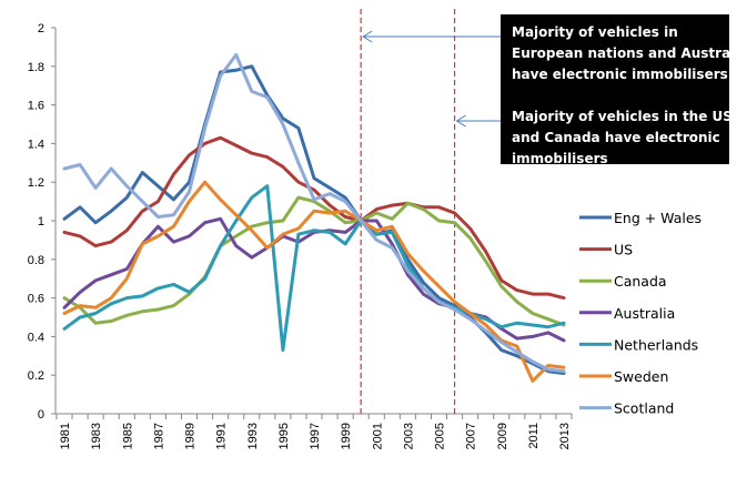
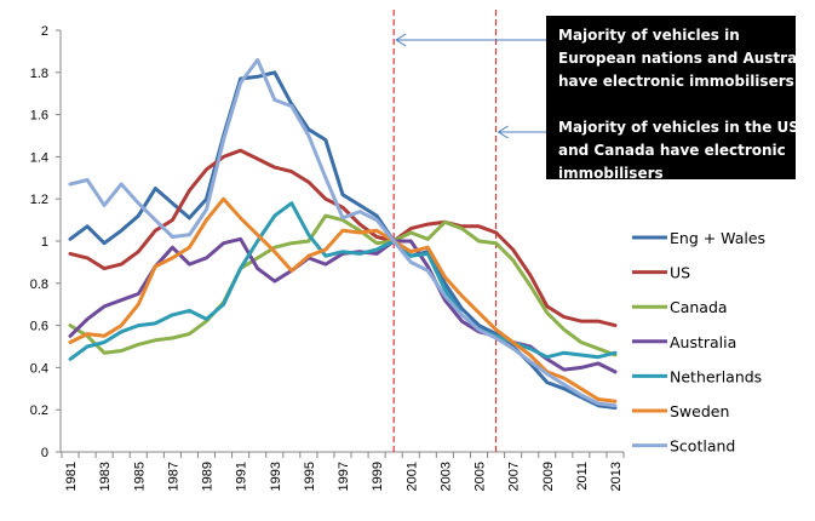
Netherlands/1995: 0.33 -> 1.03
Netherlands/1999: 0.88 -> 0.96
Sweden/2011: 0.17 -> 0.30
